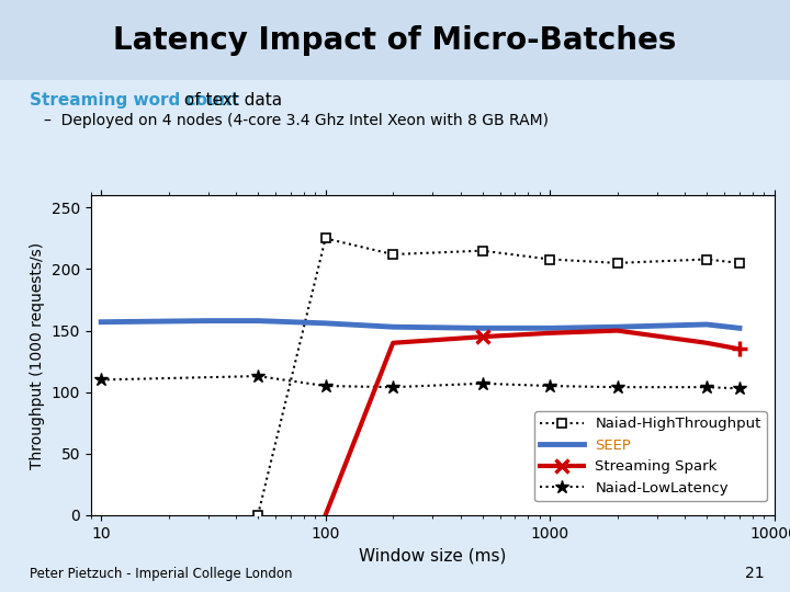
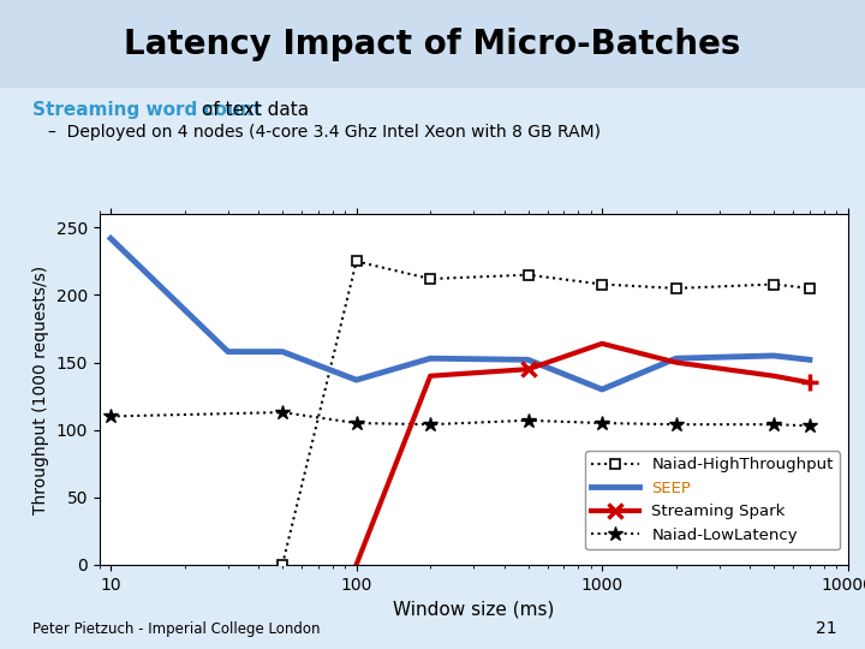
SEEP/10: 157 -> 242
SEEP/100: 156 -> 137
SEEP/1000: 152 -> 130
Streaming Spark/1000: 148 -> 164
